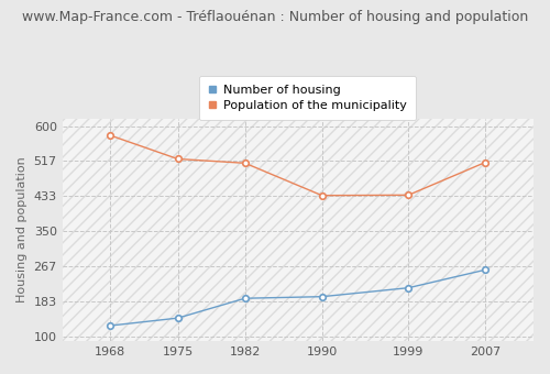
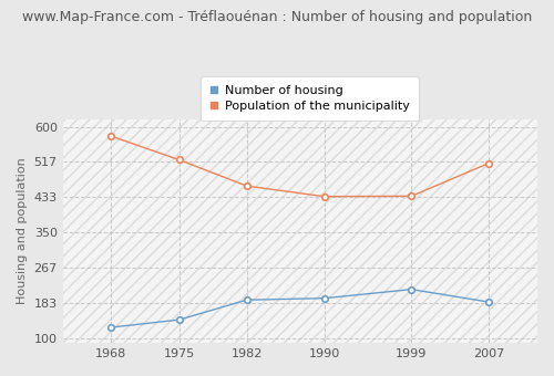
Population of the municipality/1982: 512 -> 460
Number of housing/2007: 258 -> 185
